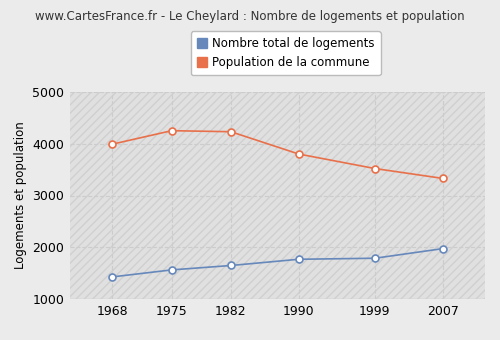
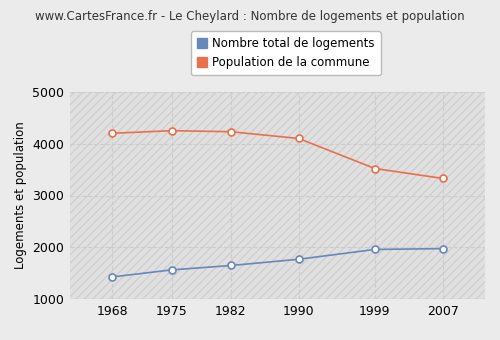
Population de la commune/1968: 3990 -> 4200
Population de la commune/1990: 3800 -> 4100
Nombre total de logements/1999: 1790 -> 1960
